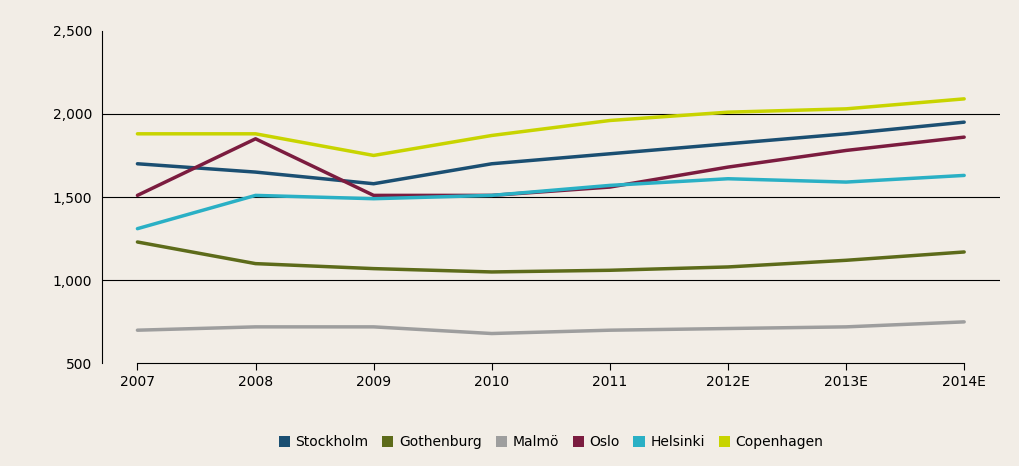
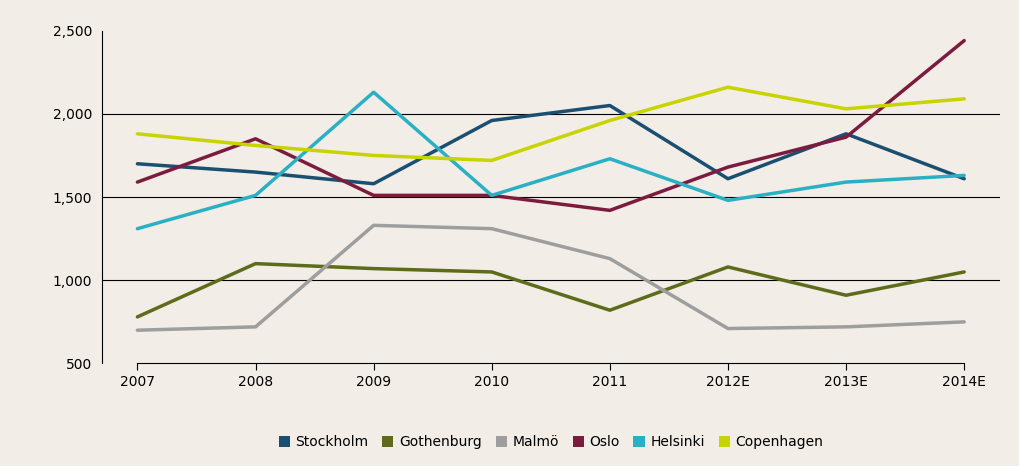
Gothenburg/2007: 1,230 -> 780
Oslo/2007: 1,510 -> 1,590
Copenhagen/2008: 1,880 -> 1,810
Malmö/2009: 720 -> 1,330
Helsinki/2009: 1,490 -> 2,130
Stockholm/2010: 1,700 -> 1,960
Malmö/2010: 680 -> 1,310
Copenhagen/2010: 1,870 -> 1,720
Stockholm/2011: 1,760 -> 2,050
Gothenburg/2011: 1,060 -> 820
Malmö/2011: 700 -> 1,130
Oslo/2011: 1,560 -> 1,420
Helsinki/2011: 1,570 -> 1,730
Stockholm/2012E: 1,820 -> 1,610
Helsinki/2012E: 1,610 -> 1,480
Copenhagen/2012E: 2,010 -> 2,160
Gothenburg/2013E: 1,120 -> 910
Oslo/2013E: 1,780 -> 1,860
Stockholm/2014E: 1,950 -> 1,610
Gothenburg/2014E: 1,170 -> 1,050
Oslo/2014E: 1,860 -> 2,440
